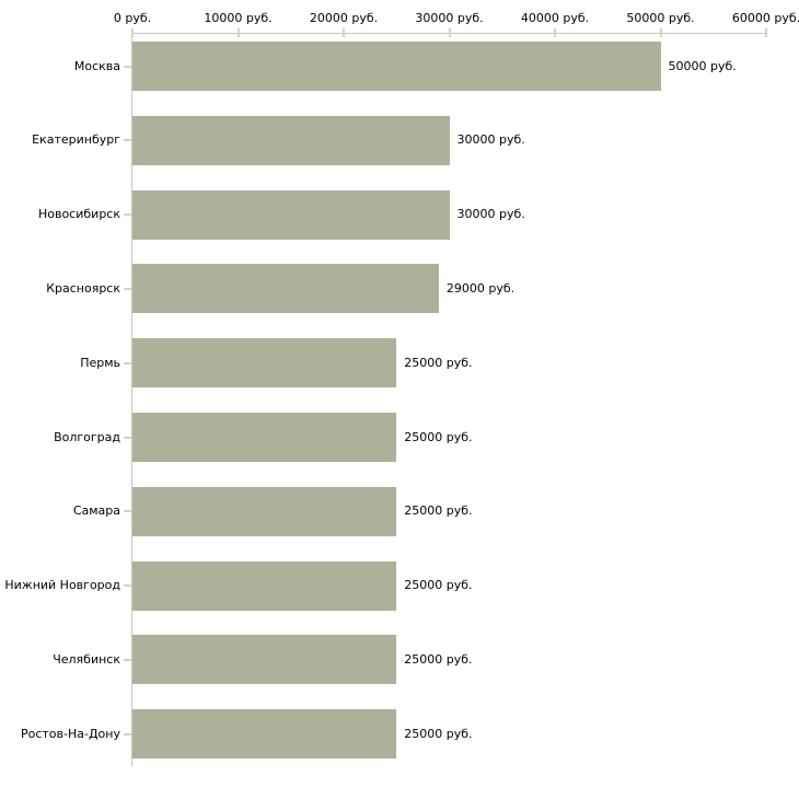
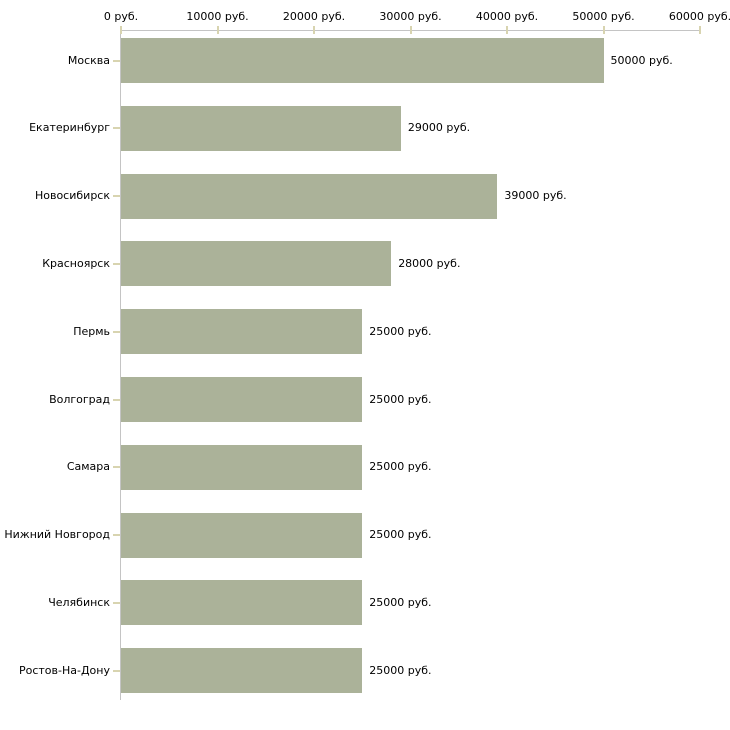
Екатеринбург: 30000 -> 29000
Новосибирск: 30000 -> 39000
Красноярск: 29000 -> 28000
